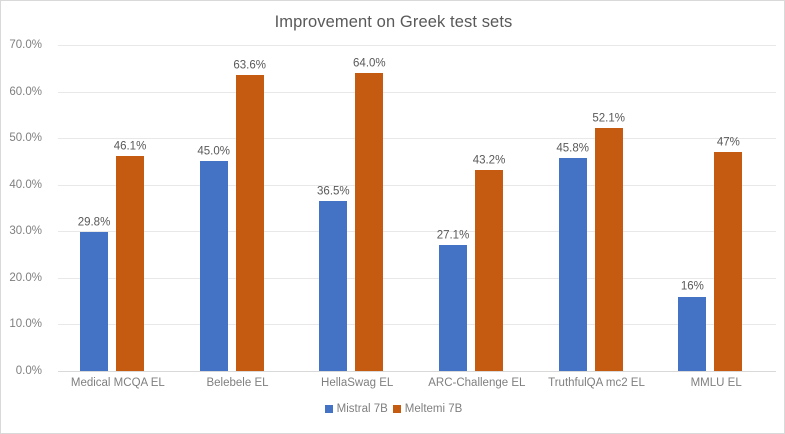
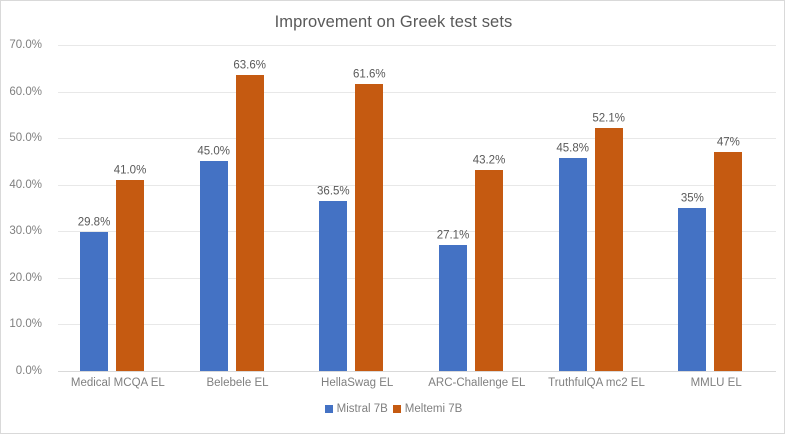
Meltemi 7B/Medical MCQA EL: 46.1% -> 41.0%
Meltemi 7B/HellaSwag EL: 64.0% -> 61.6%
Mistral 7B/MMLU EL: 16% -> 35%
